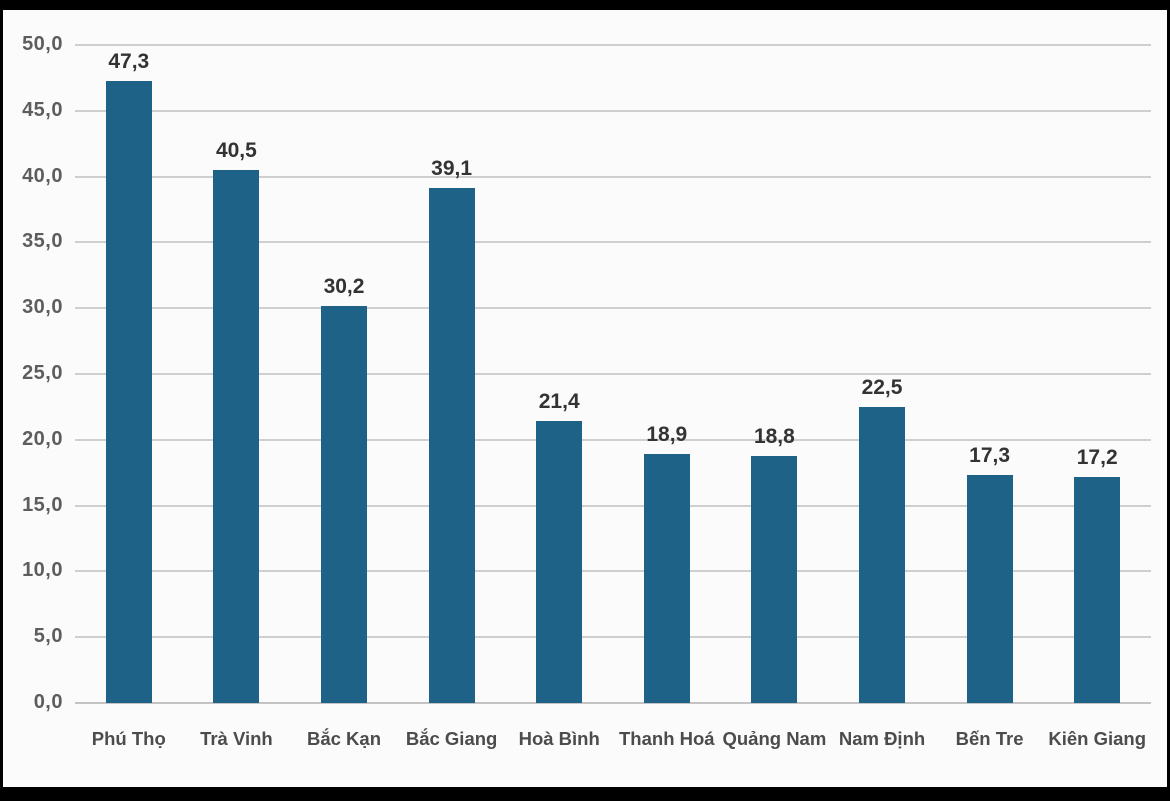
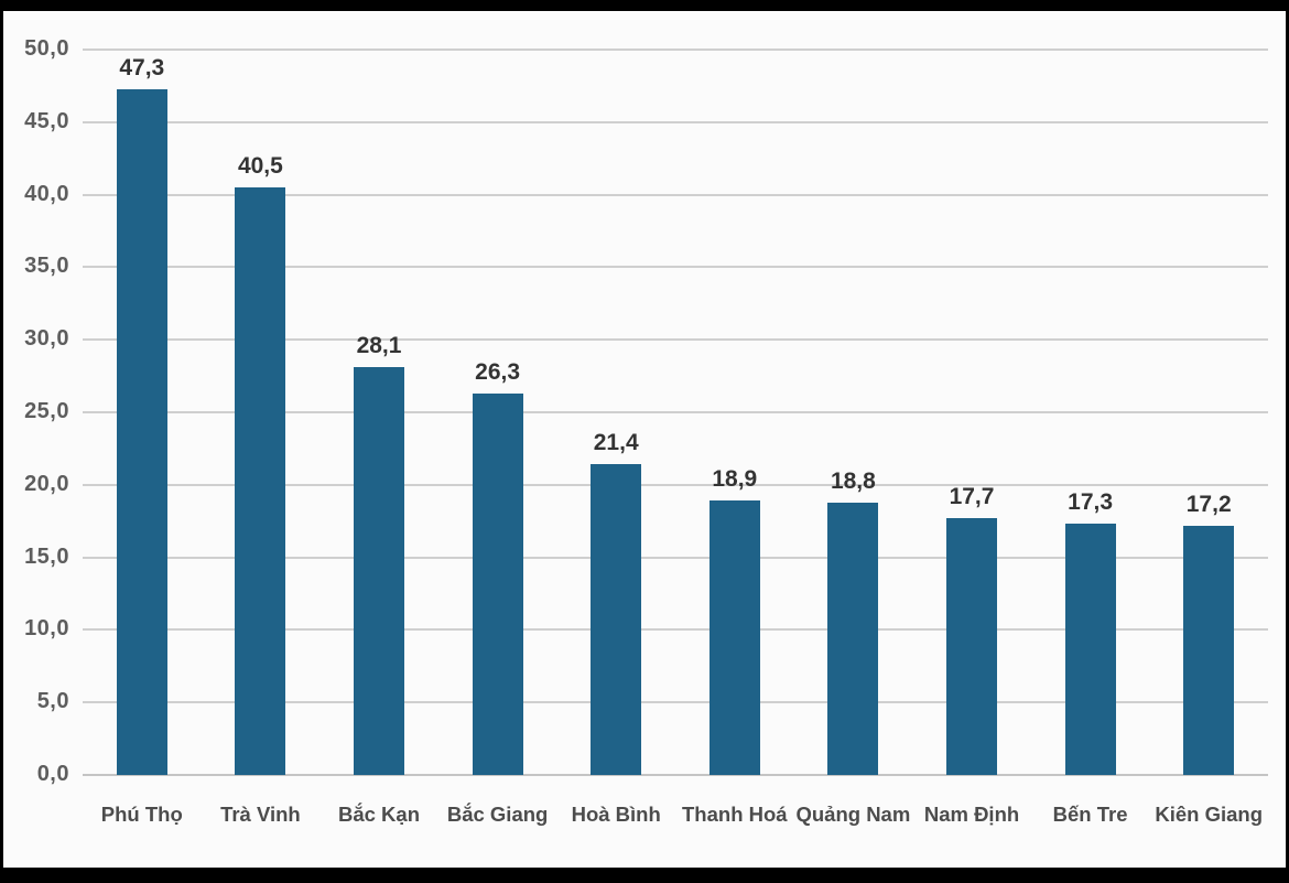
Bắc Kạn: 30,2 -> 28,1
Bắc Giang: 39,1 -> 26,3
Nam Định: 22,5 -> 17,7
